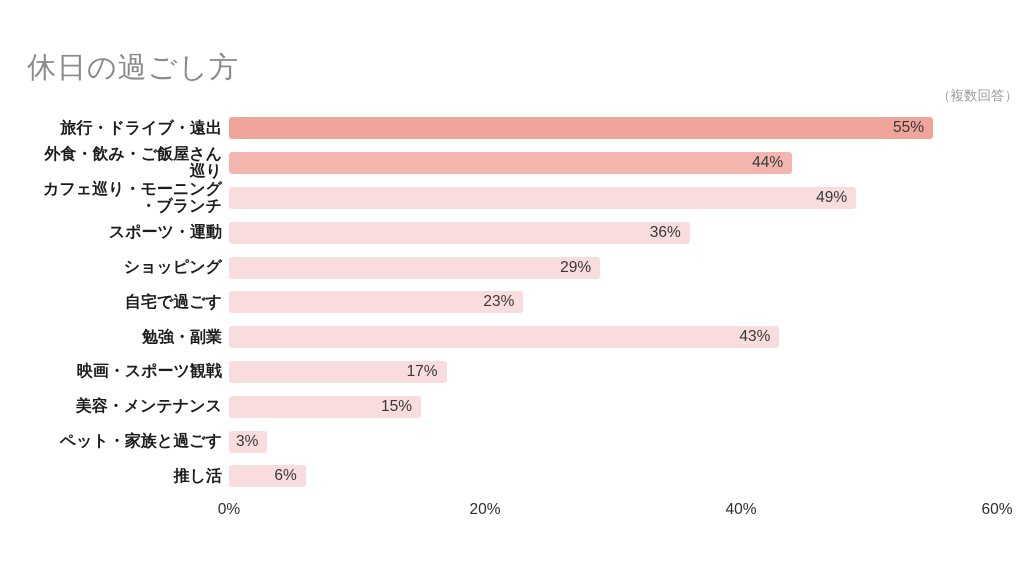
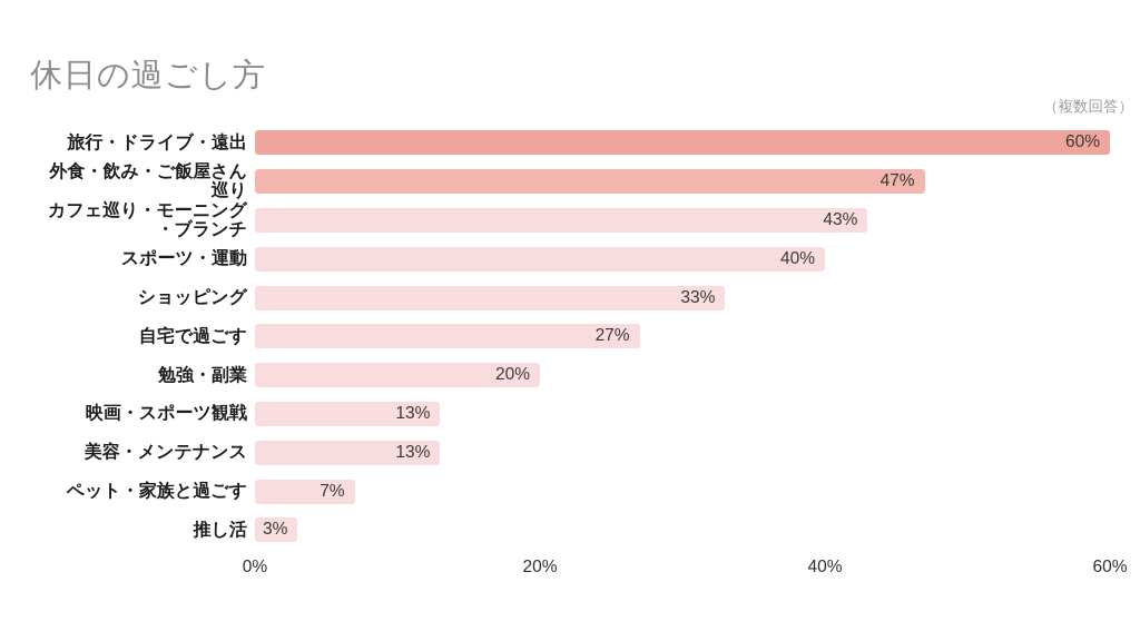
旅行・ドライブ・遠出: 55% -> 60%
外食・飲み・ご飯屋さん 巡り: 44% -> 47%
カフェ巡り・モーニング ・ブランチ: 49% -> 43%
スポーツ・運動: 36% -> 40%
ショッピング: 29% -> 33%
自宅で過ごす: 23% -> 27%
勉強・副業: 43% -> 20%
映画・スポーツ観戦: 17% -> 13%
美容・メンテナンス: 15% -> 13%
ペット・家族と過ごす: 3% -> 7%
推し活: 6% -> 3%
